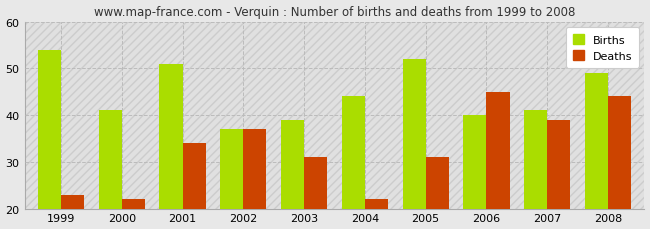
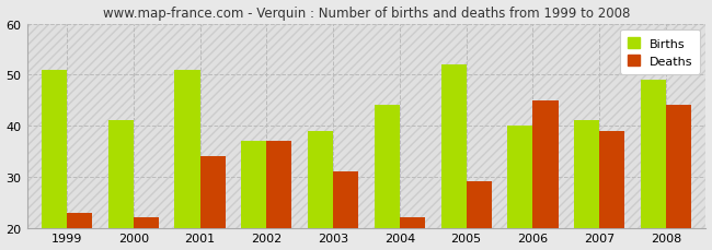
Births/1999: 54 -> 51
Deaths/2005: 31 -> 29
